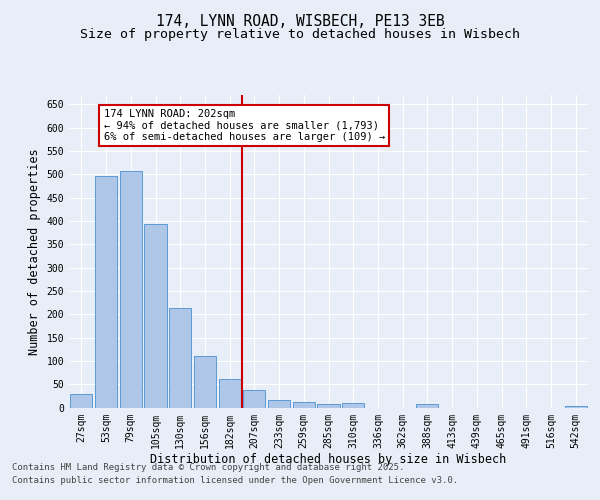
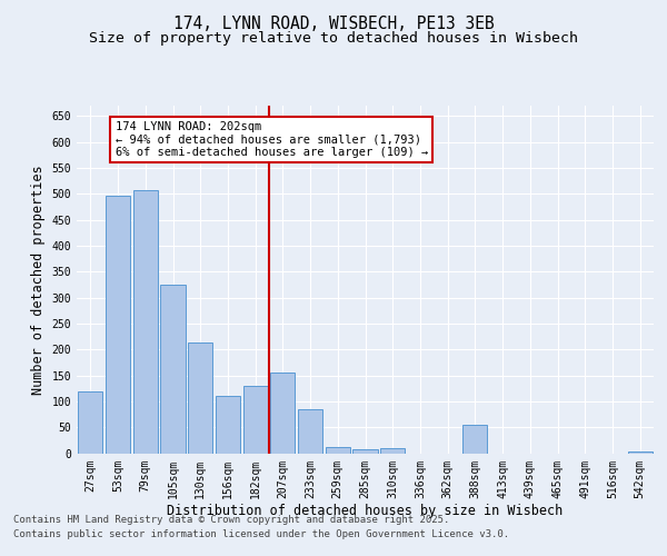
27sqm: 30 -> 120
105sqm: 393 -> 325
182sqm: 62 -> 130
207sqm: 38 -> 155
233sqm: 16 -> 85
388sqm: 7 -> 55
